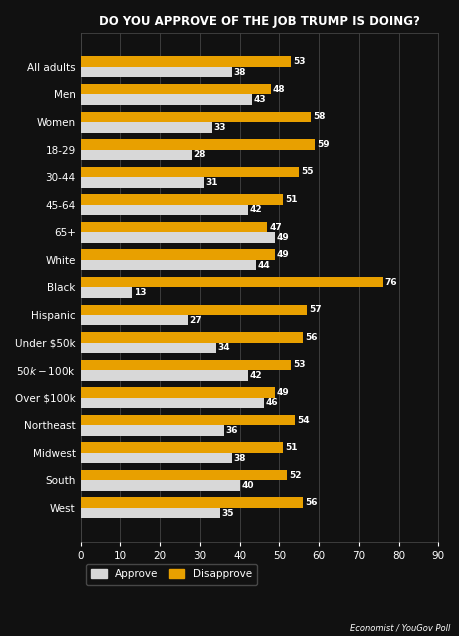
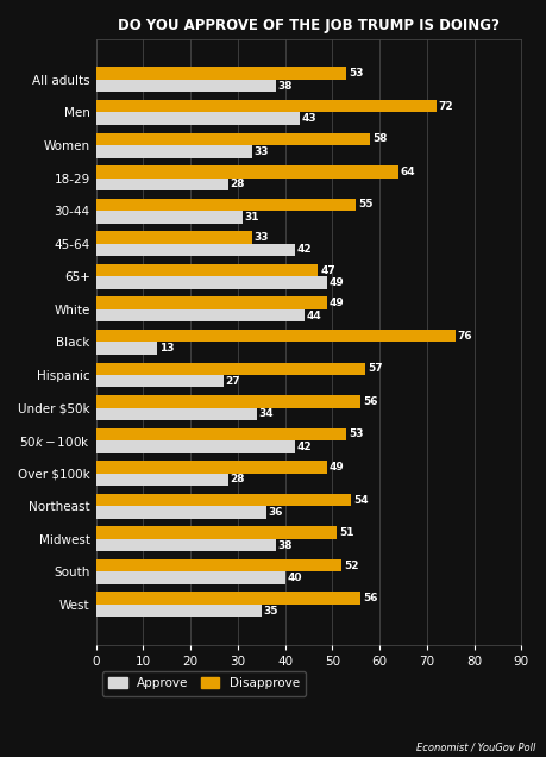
Disapprove/Men: 48 -> 72
Disapprove/18-29: 59 -> 64
Disapprove/45-64: 51 -> 33
Approve/Over $100k: 46 -> 28
